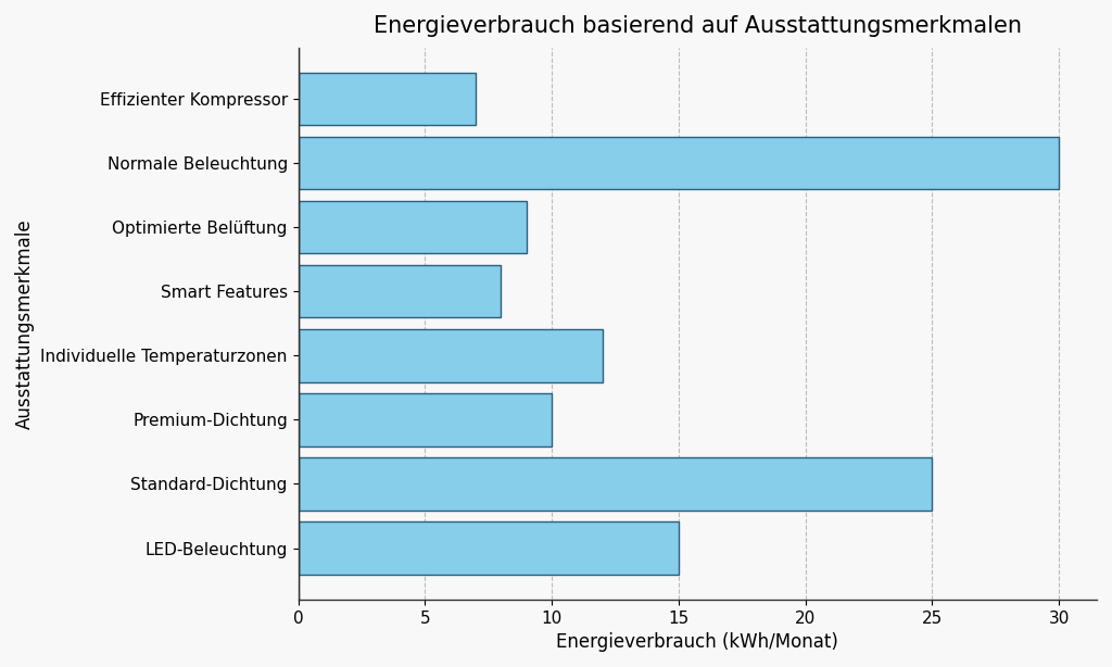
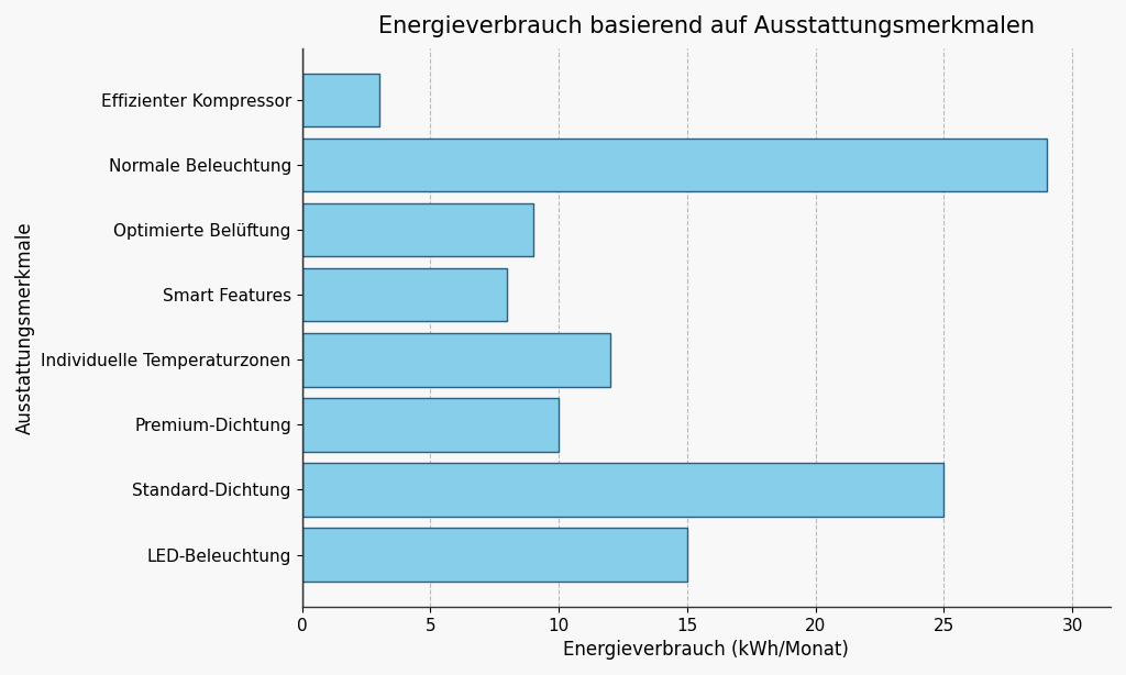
Effizienter Kompressor: 7 -> 3
Normale Beleuchtung: 30 -> 29
